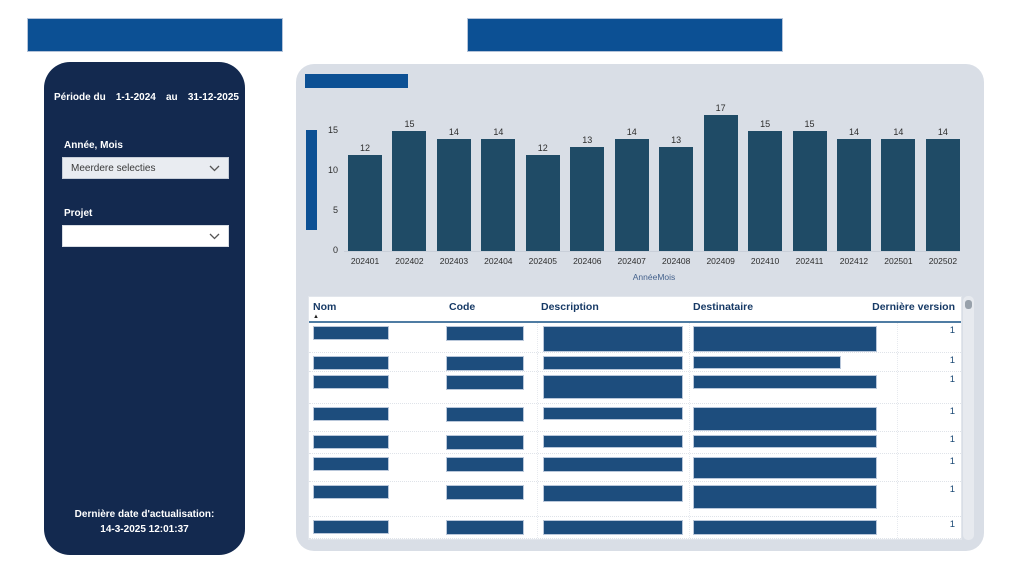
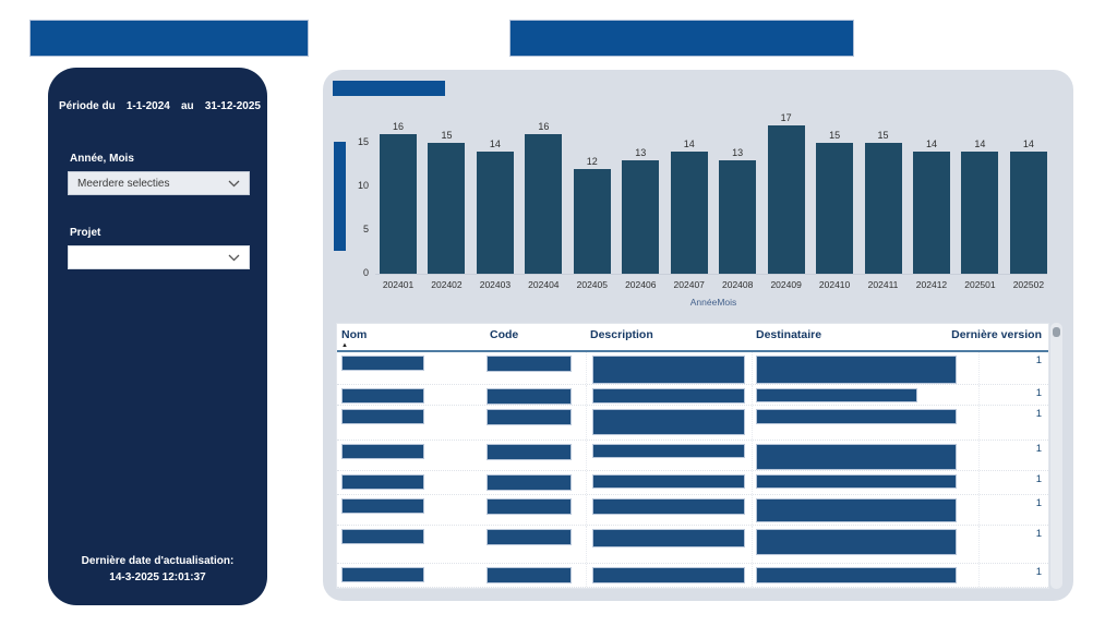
202401: 12 -> 16
202404: 14 -> 16
